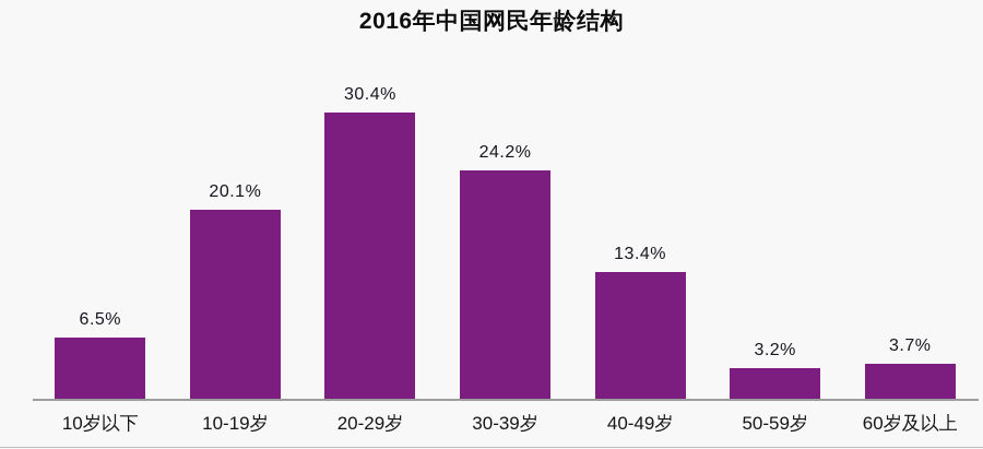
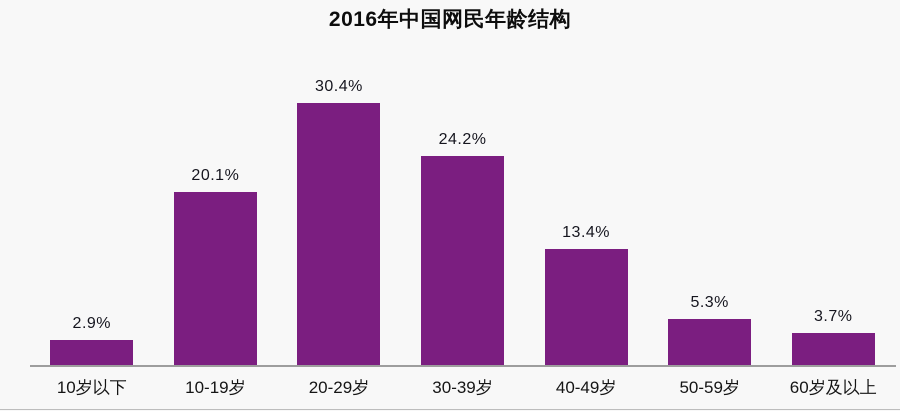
10岁以下: 6.5% -> 2.9%
50-59岁: 3.2% -> 5.3%
